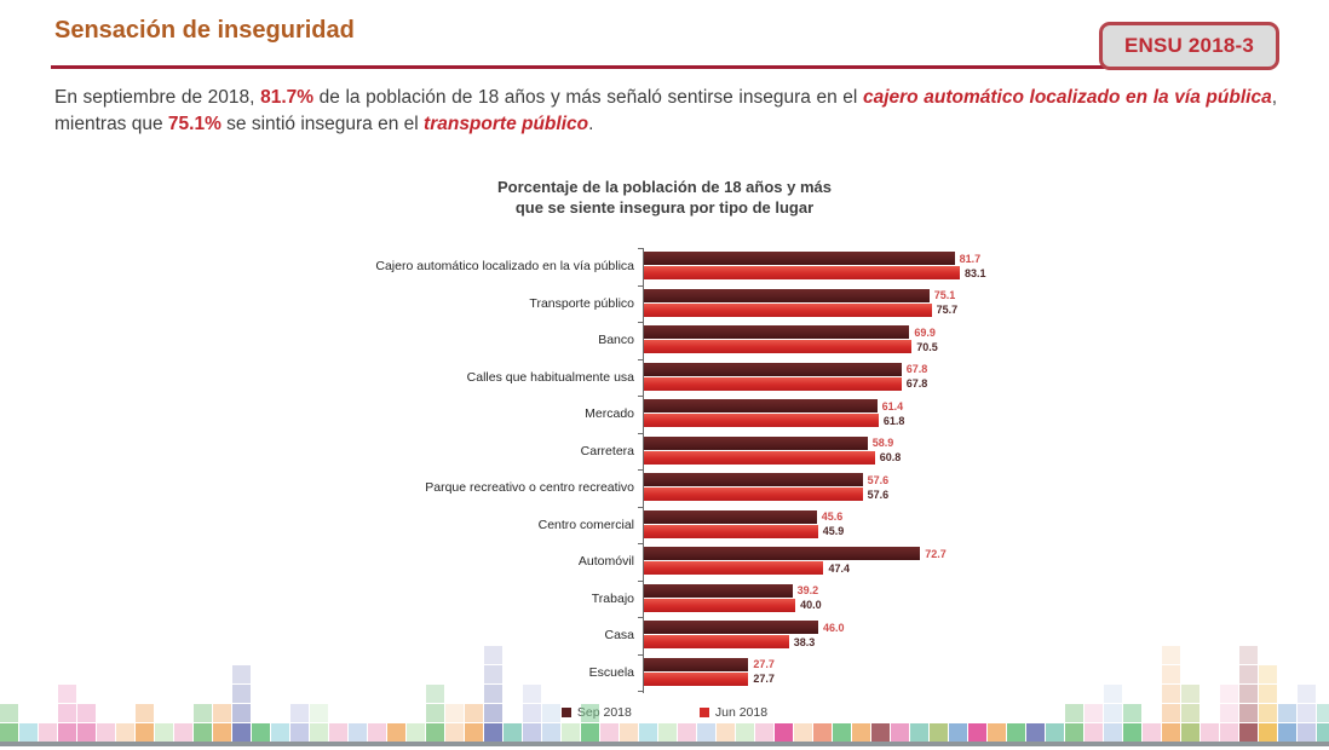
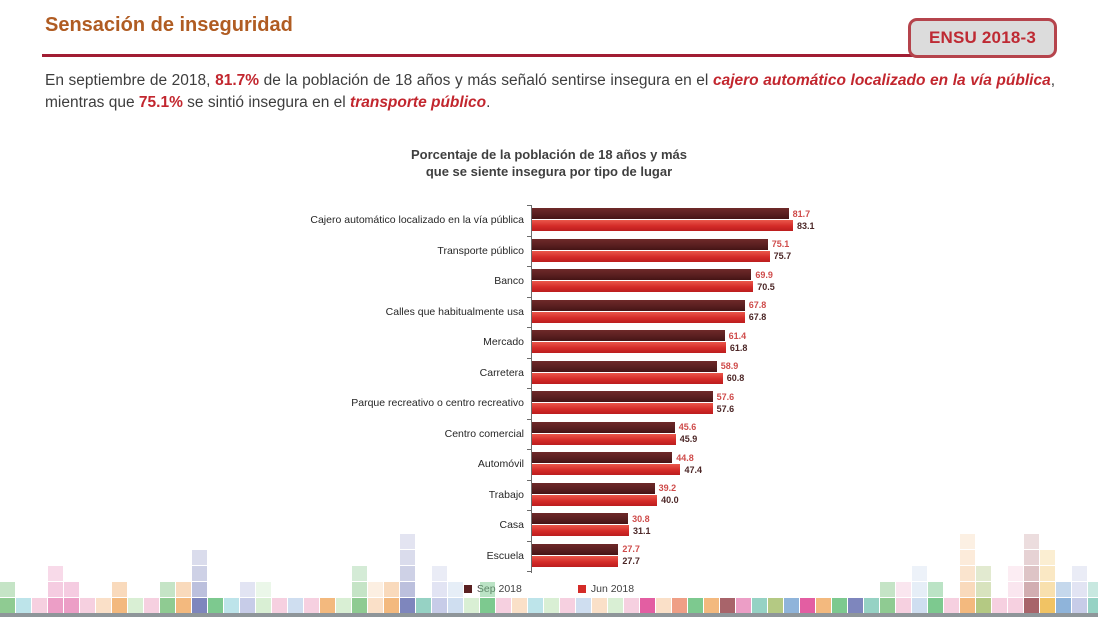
Sep 2018/Automóvil: 72.7 -> 44.8
Sep 2018/Casa: 46.0 -> 30.8
Jun 2018/Casa: 38.3 -> 31.1
